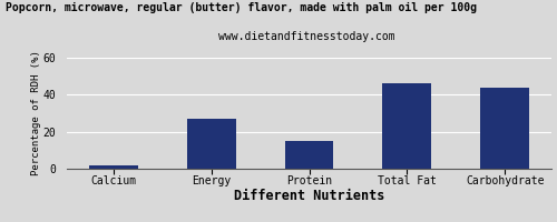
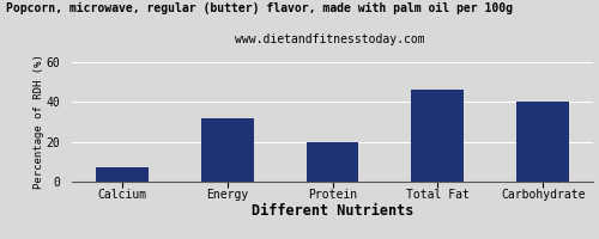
Calcium: 2 -> 7
Energy: 27 -> 32
Protein: 15 -> 20
Carbohydrate: 44 -> 40
